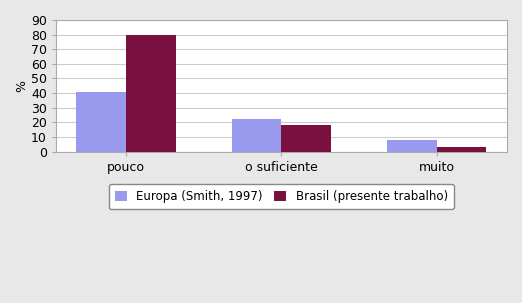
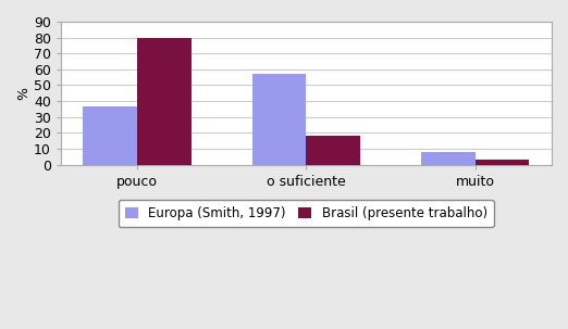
Europa (Smith, 1997)/pouco: 41 -> 37
Europa (Smith, 1997)/o suficiente: 22 -> 57
